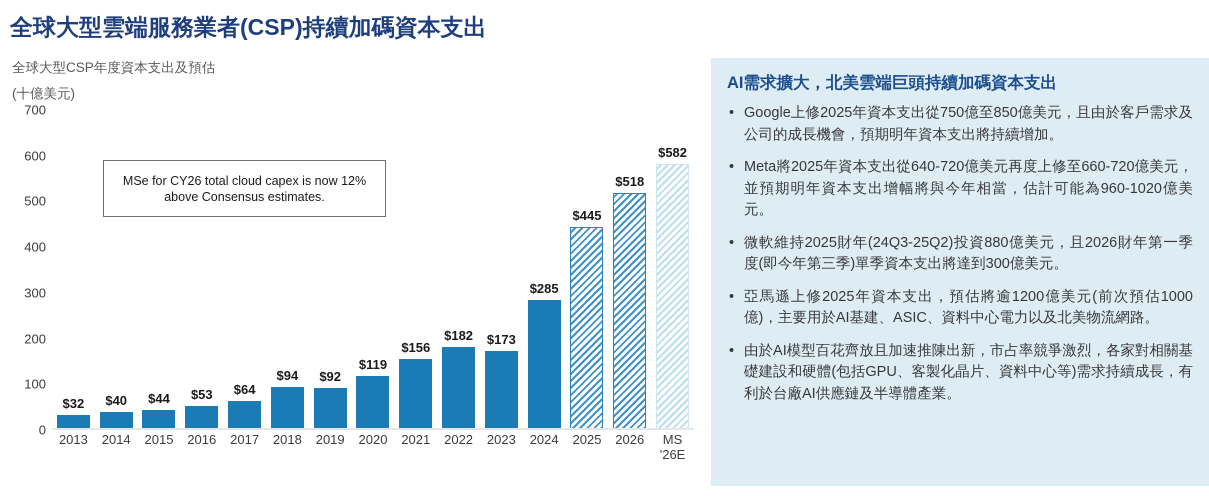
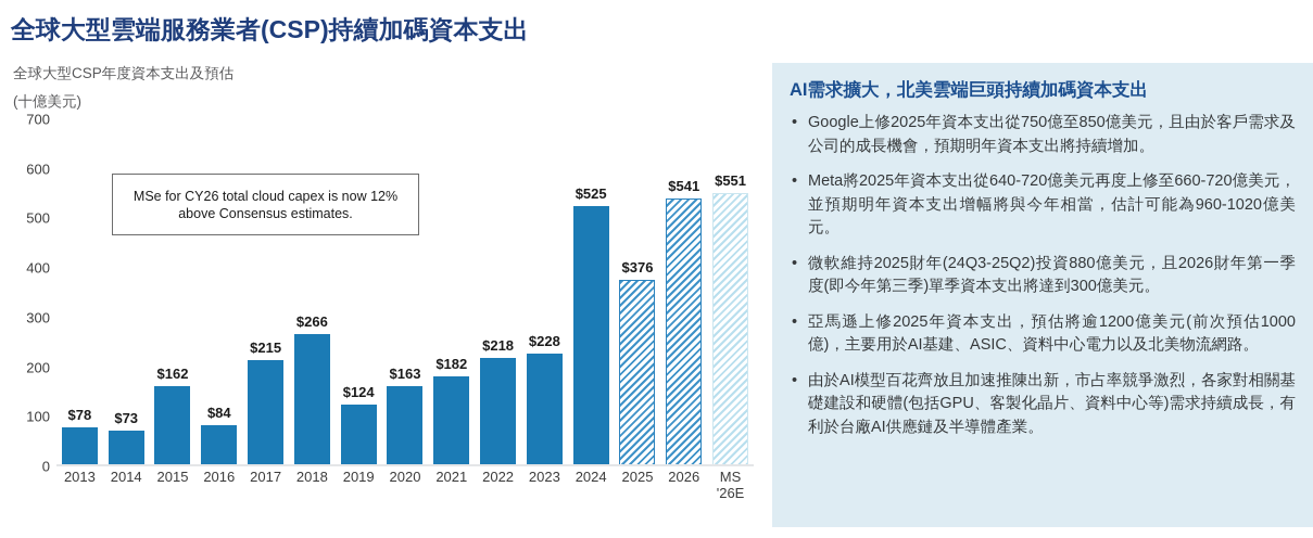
2013: $32 -> $78
2014: $40 -> $73
2015: $44 -> $162
2016: $53 -> $84
2017: $64 -> $215
2018: $94 -> $266
2019: $92 -> $124
2020: $119 -> $163
2021: $156 -> $182
2022: $182 -> $218
2023: $173 -> $228
2024: $285 -> $525
2025: $445 -> $376
2026: $518 -> $541
MS '26E: $582 -> $551
